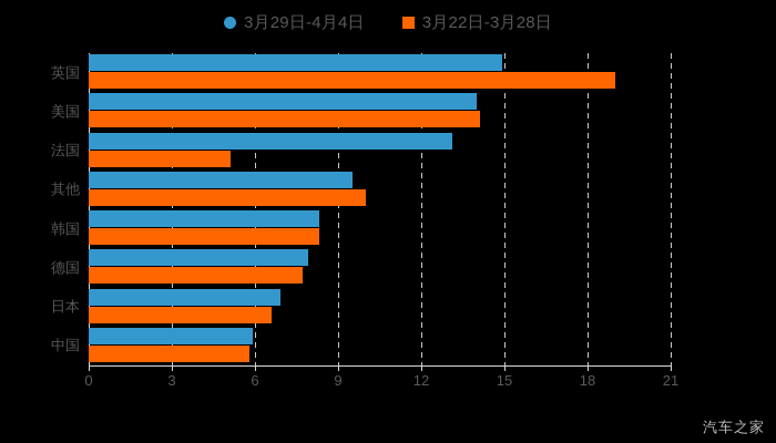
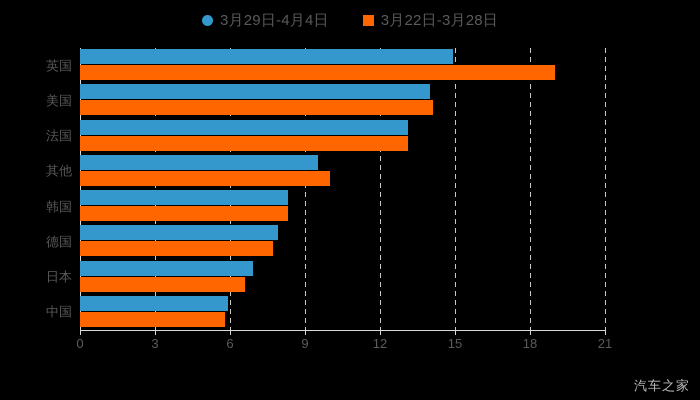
3月22日-3月28日/法国: 5.1 -> 13.1
